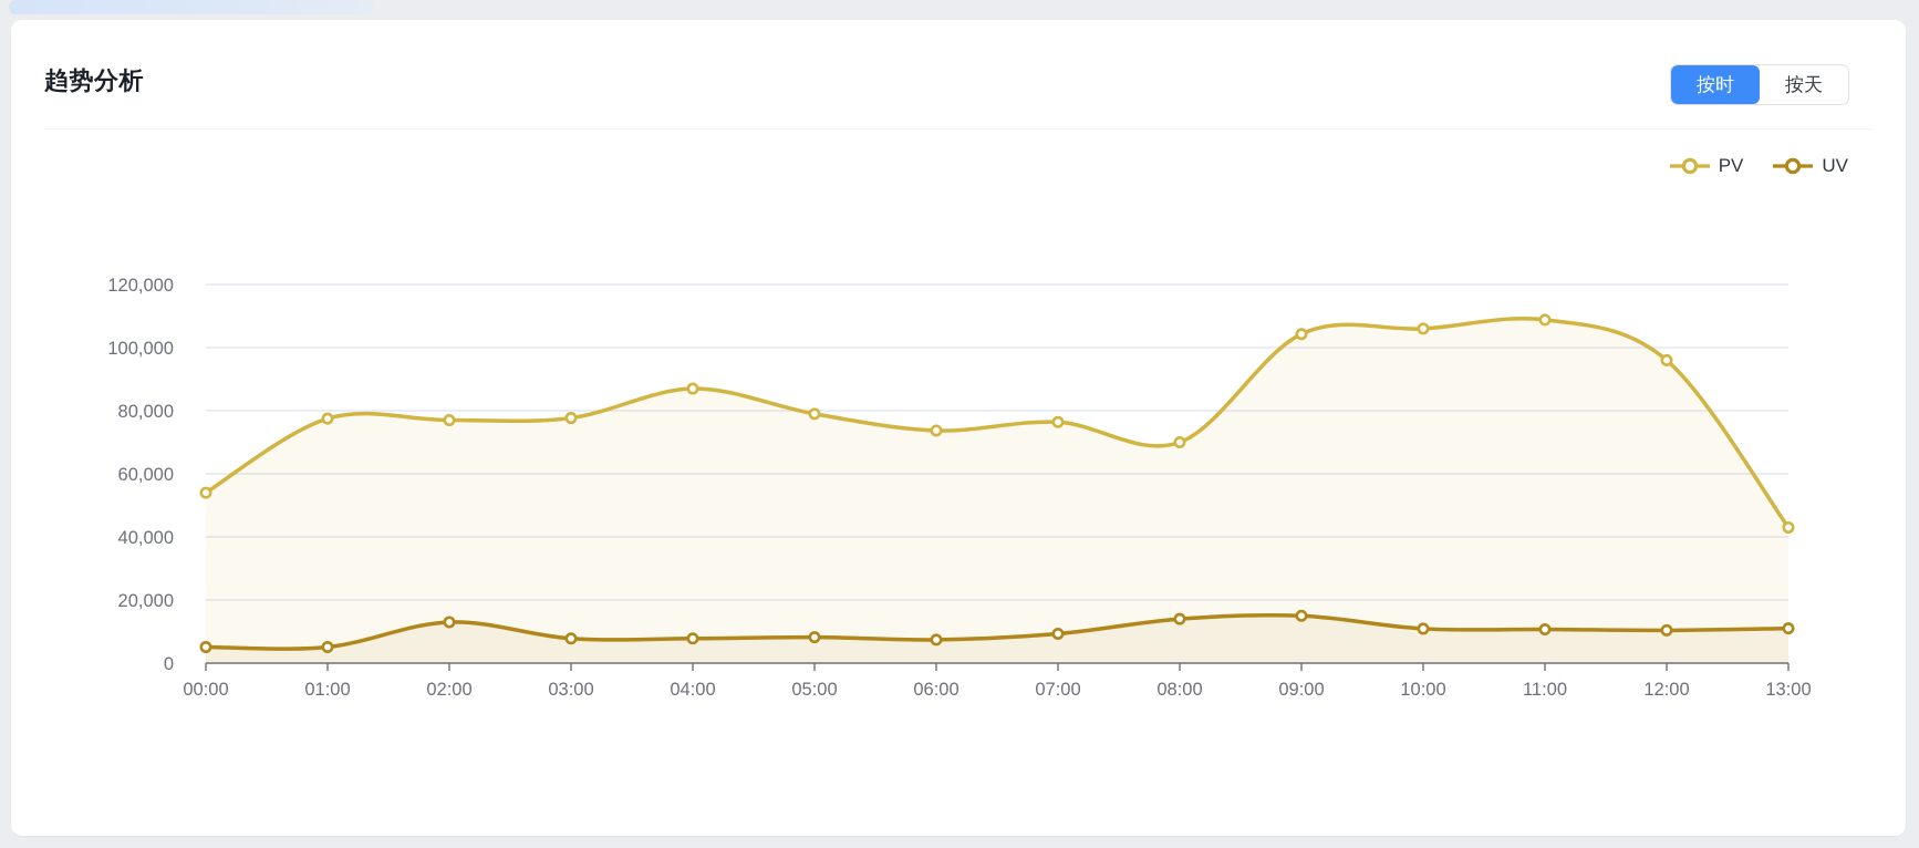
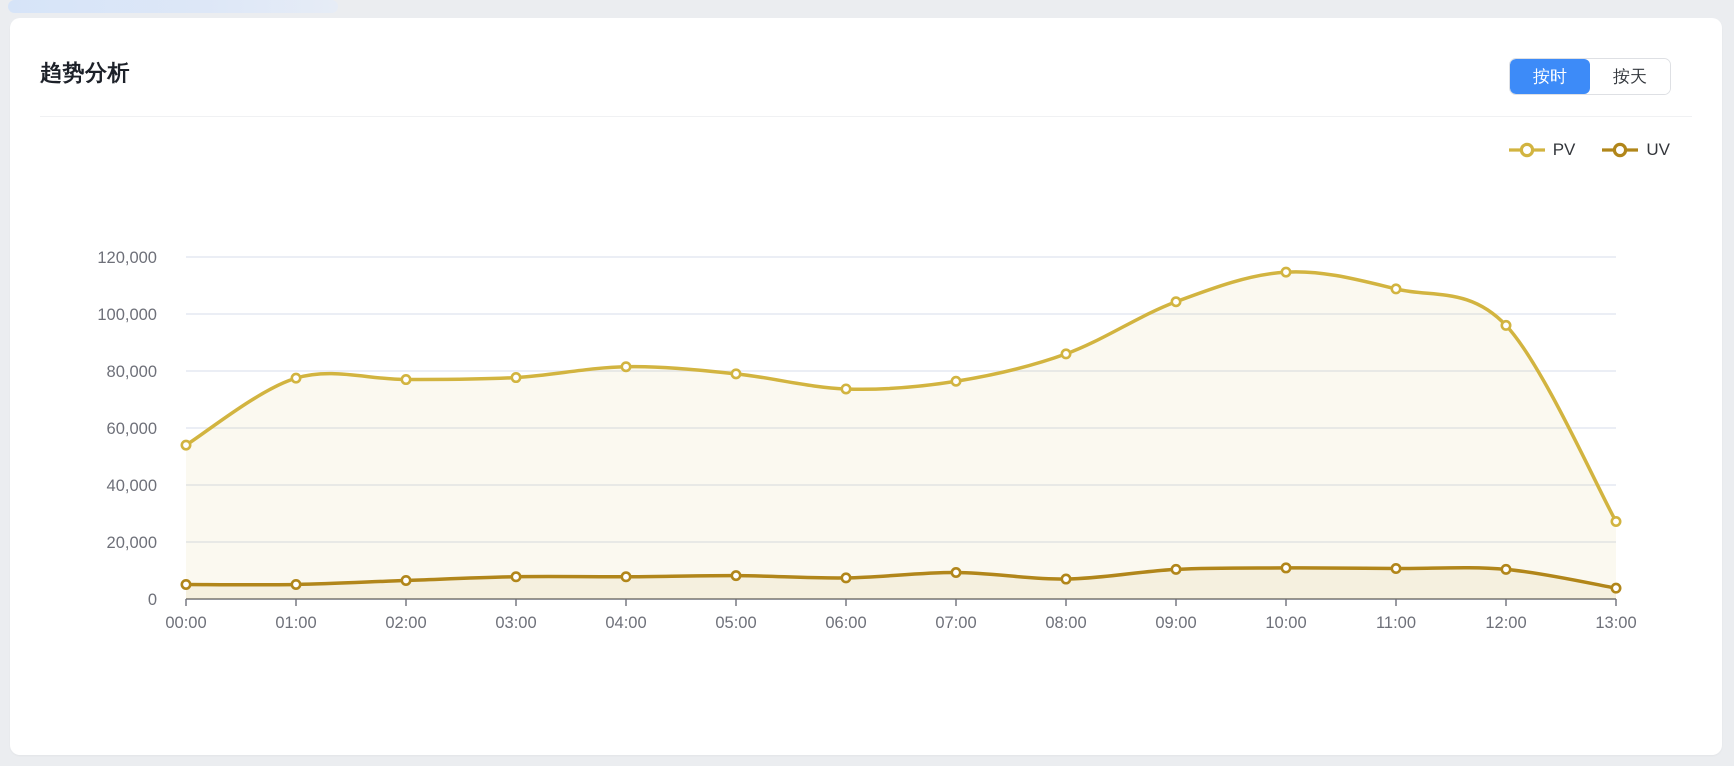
UV/02:00: 13000 -> 6000
PV/04:00: 87000 -> 82000
PV/08:00: 70000 -> 86000
UV/08:00: 14000 -> 7000
UV/09:00: 15000 -> 10000
PV/10:00: 106000 -> 115000
PV/13:00: 43000 -> 27000
UV/13:00: 11000 -> 4000
